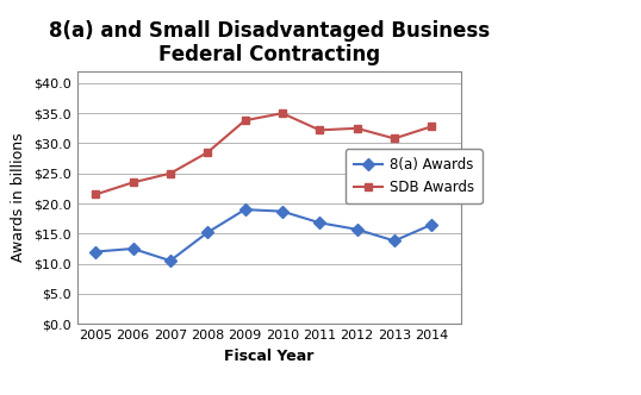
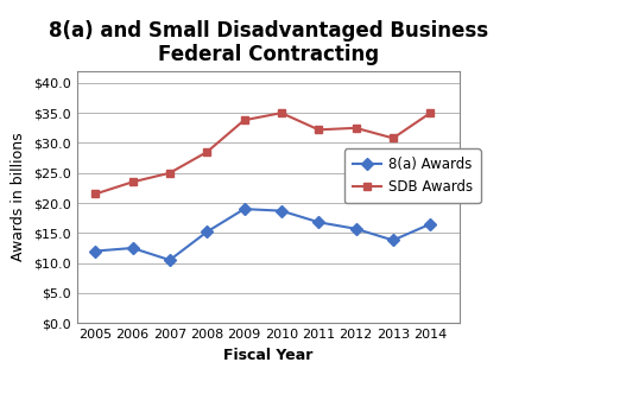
SDB Awards/2014: $32.8 -> $35.0
